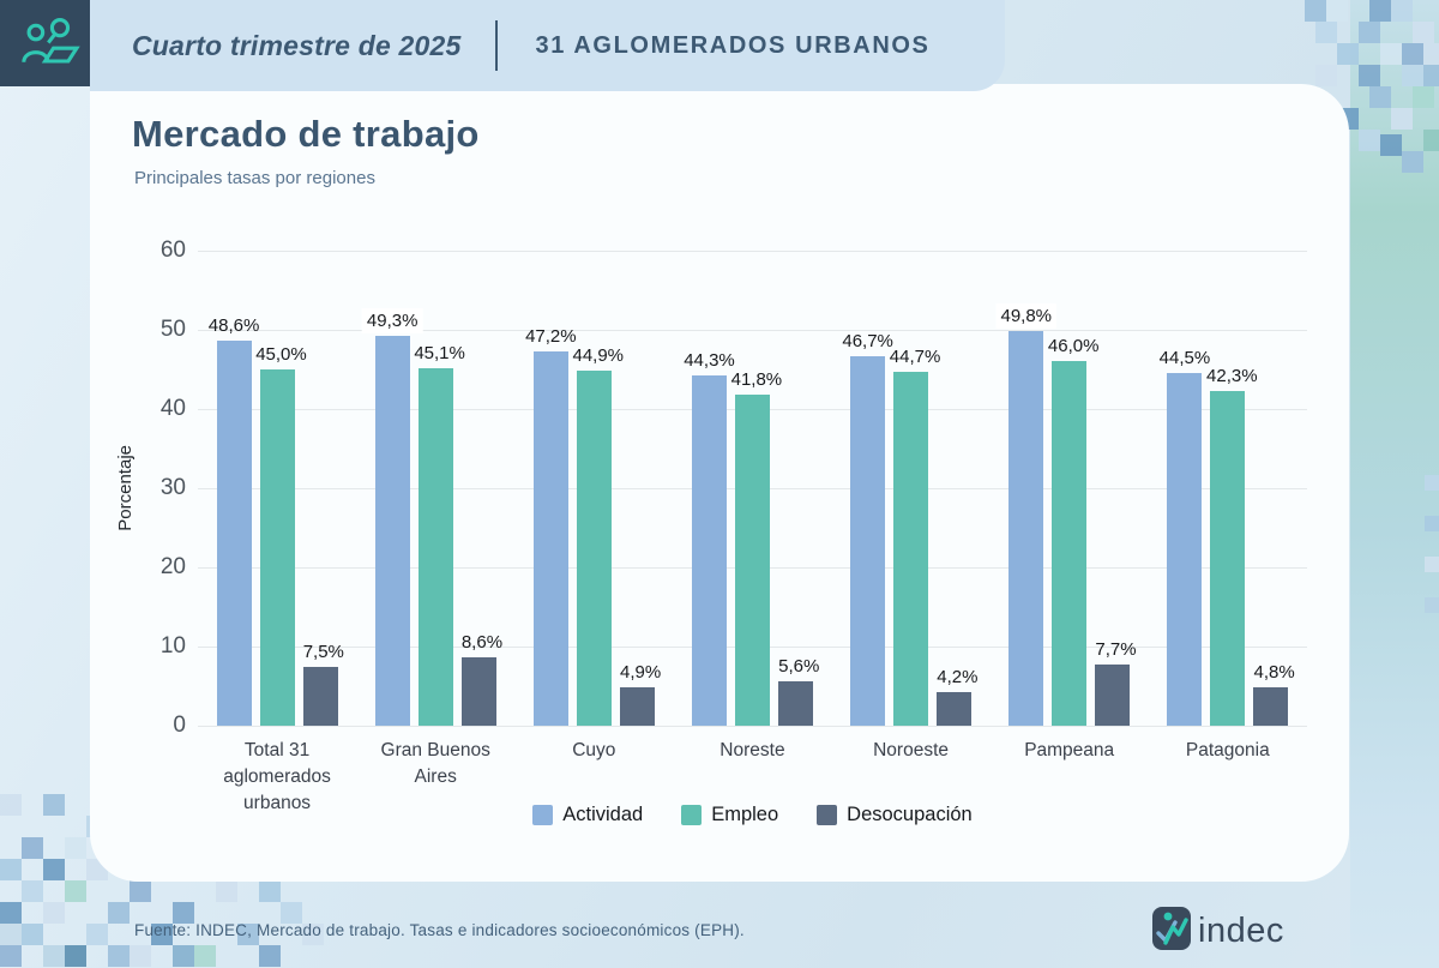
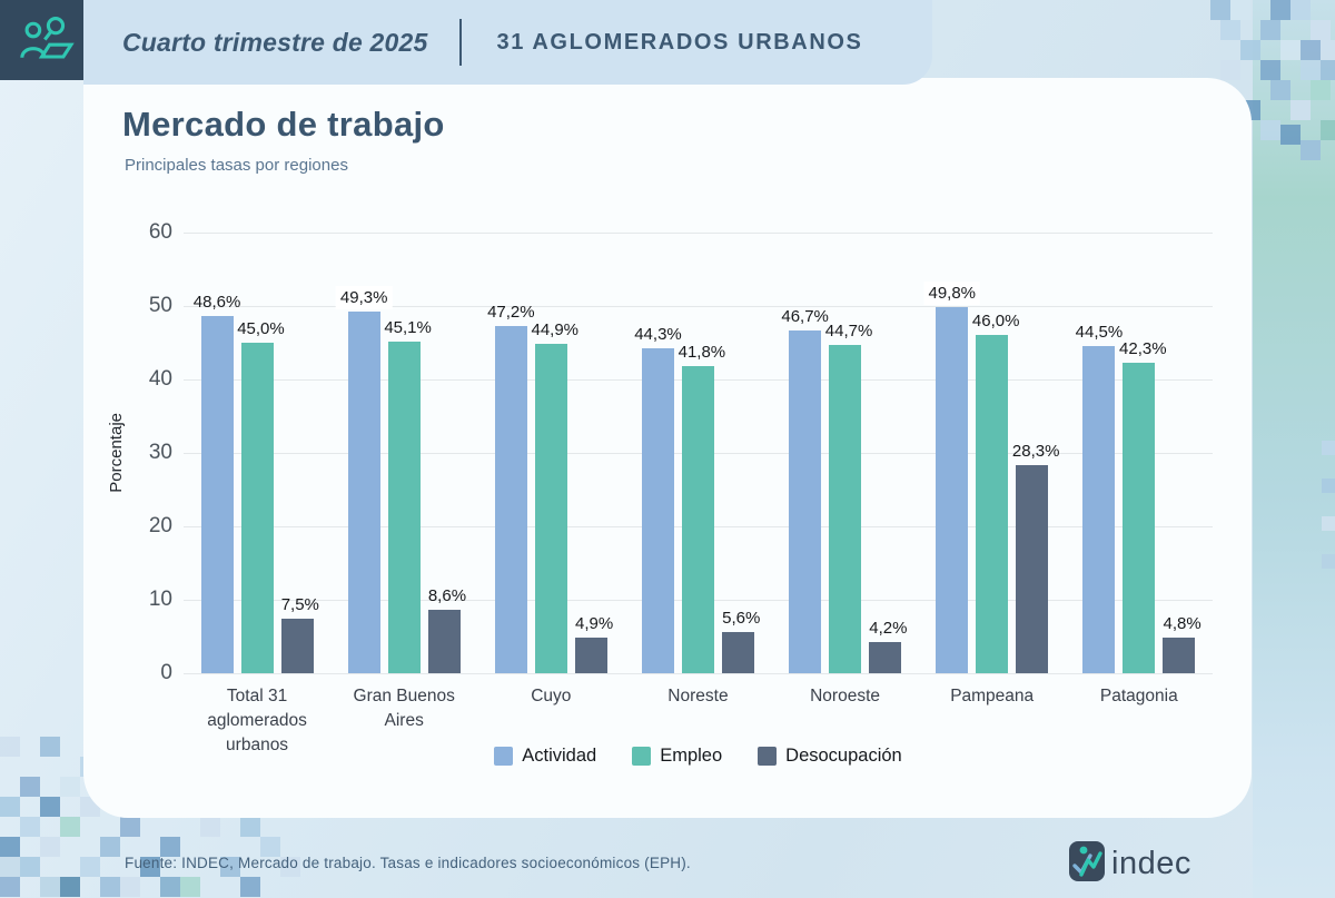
Desocupación/Pampeana: 7,7% -> 28,3%
